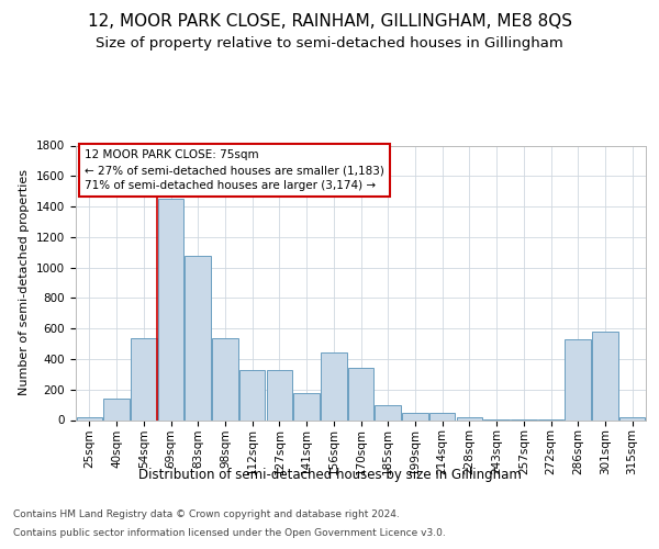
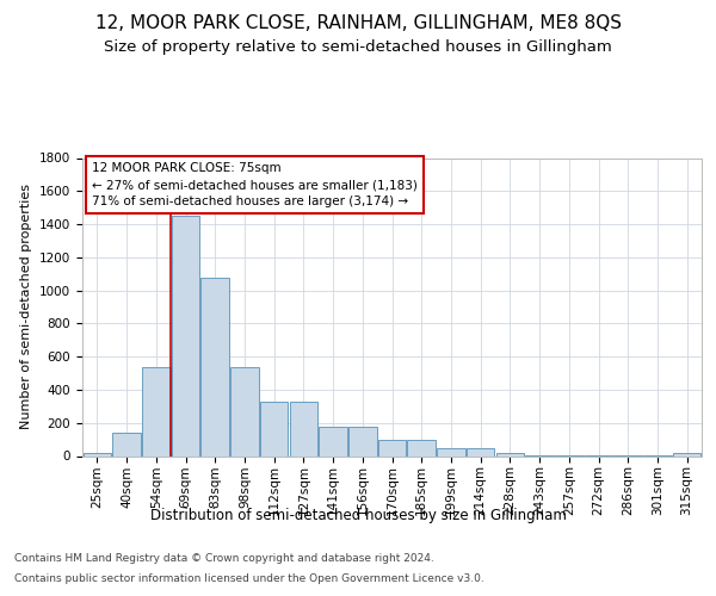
156sqm: 440 -> 180
170sqm: 340 -> 100
286sqm: 530 -> 0
301sqm: 580 -> 0
